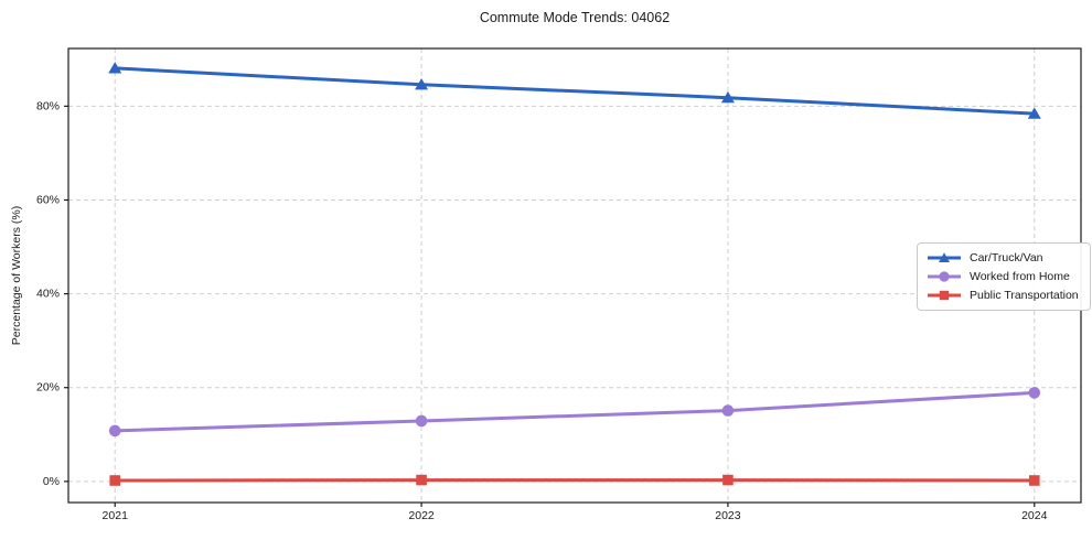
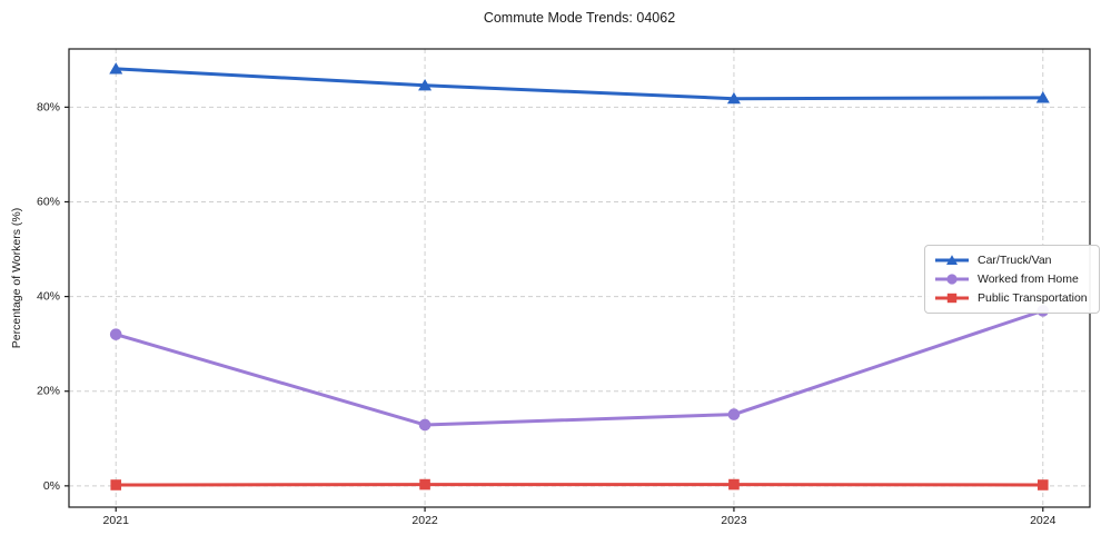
Worked from Home/2021: 11% -> 32%
Car/Truck/Van/2024: 78% -> 82%
Worked from Home/2024: 19% -> 37%
